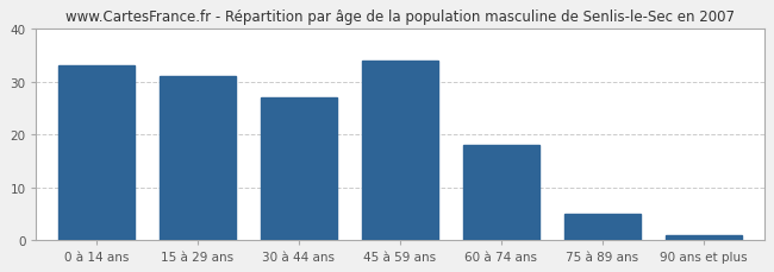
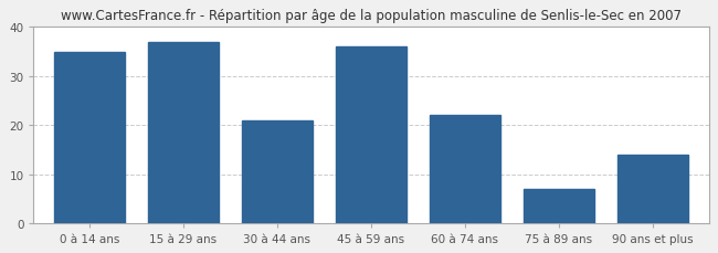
0 à 14 ans: 33 -> 35
15 à 29 ans: 31 -> 37
30 à 44 ans: 27 -> 21
45 à 59 ans: 34 -> 36
60 à 74 ans: 18 -> 22
75 à 89 ans: 5 -> 7
90 ans et plus: 1 -> 14
